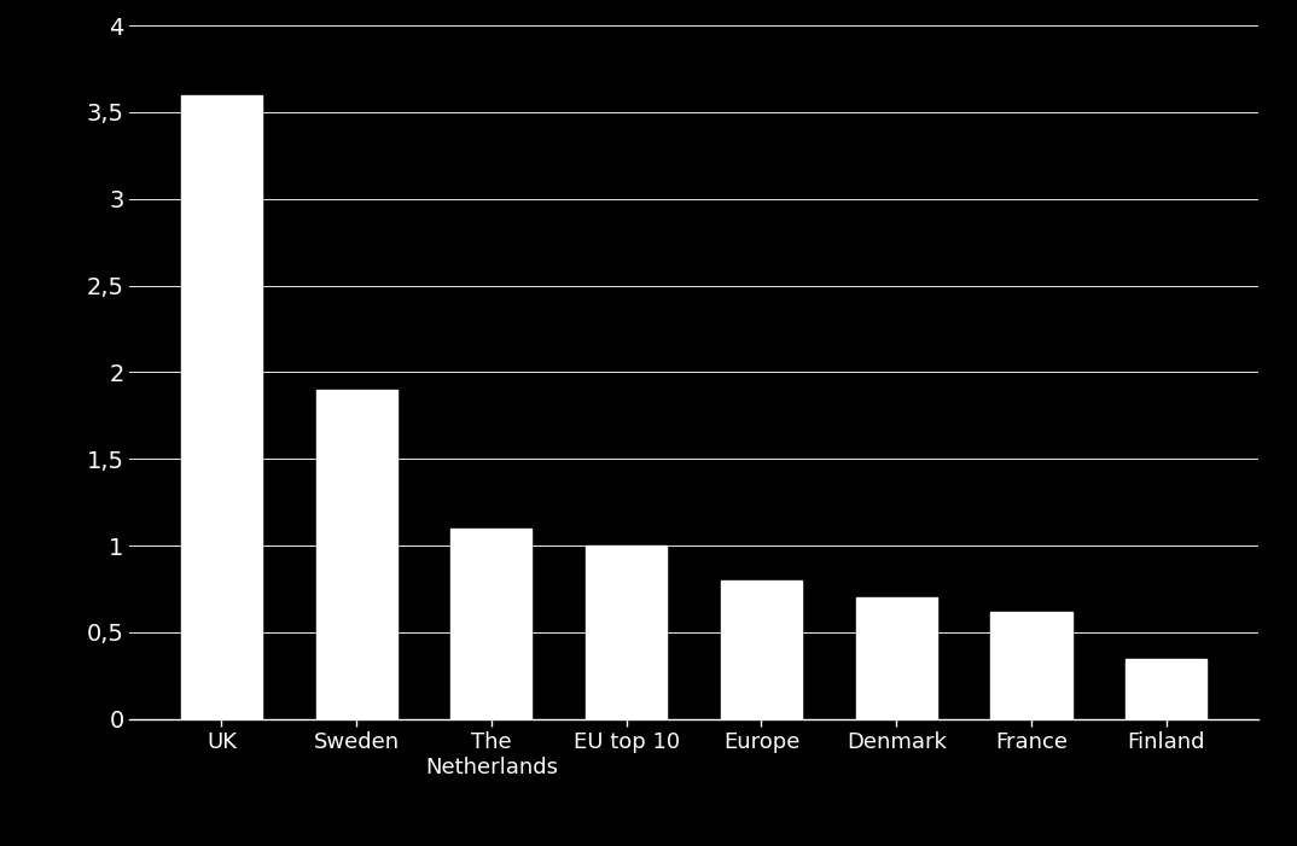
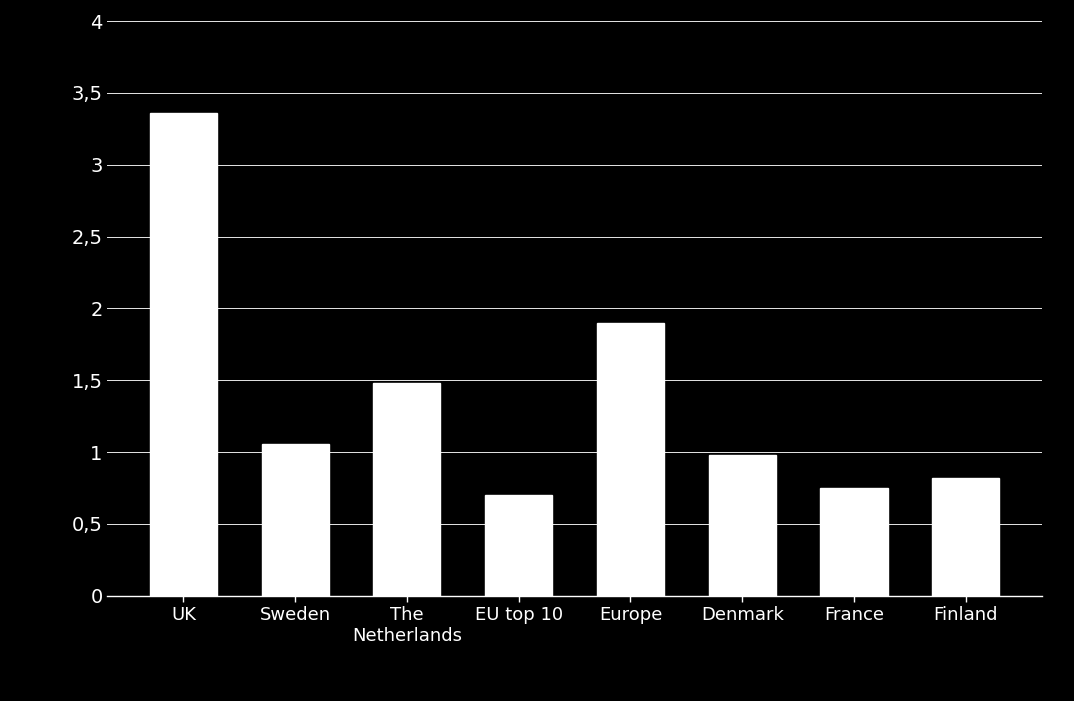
UK: 3,60 -> 3,36
Sweden: 1,90 -> 1,06
The Netherlands: 1,10 -> 1,48
EU top 10: 1,00 -> 0,70
Europe: 0,80 -> 1,90
Denmark: 0,70 -> 0,98
France: 0,62 -> 0,75
Finland: 0,35 -> 0,82
